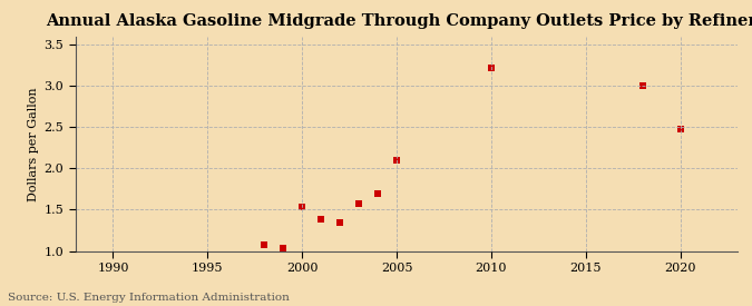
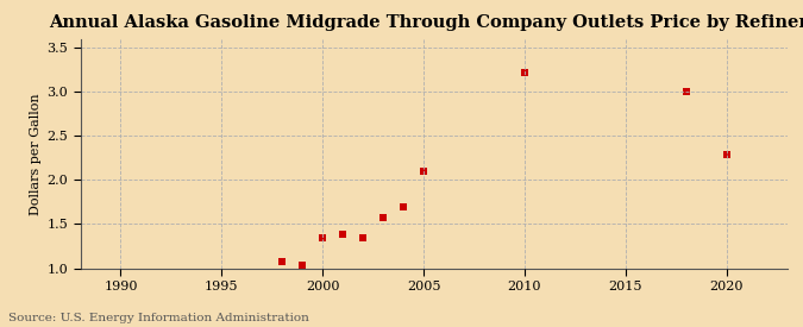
2000: 1.54 -> 1.35
2020: 2.48 -> 2.29
